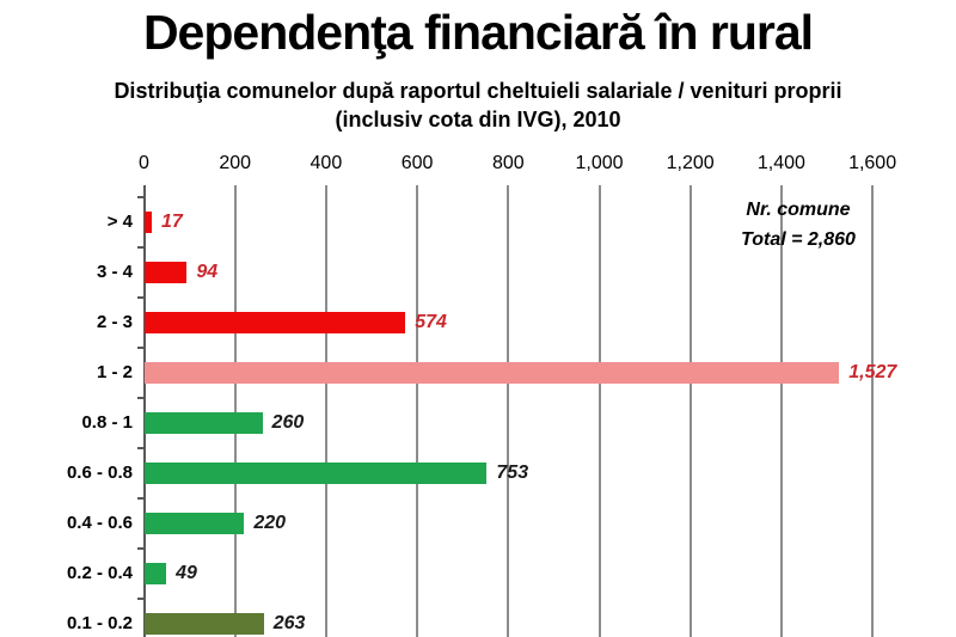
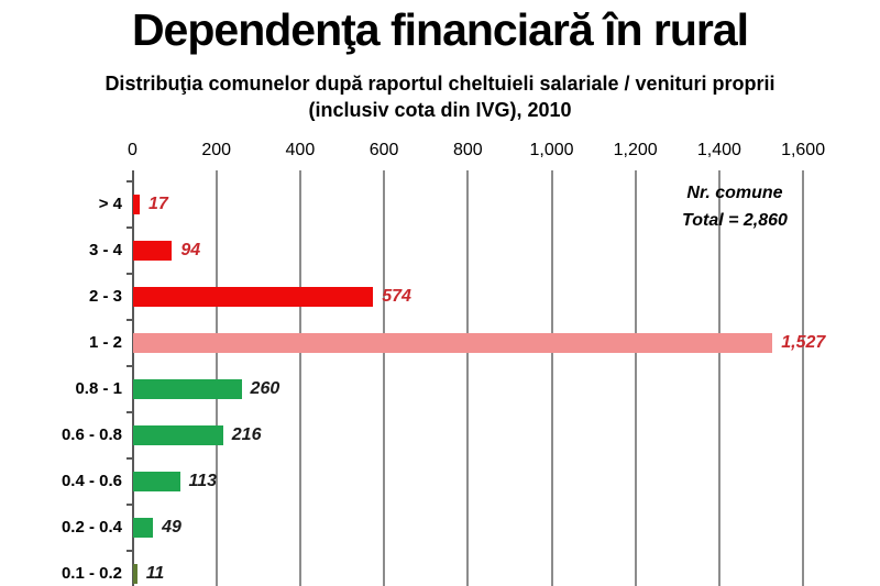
0.6 - 0.8: 753 -> 216
0.4 - 0.6: 220 -> 113
0.1 - 0.2: 263 -> 11
